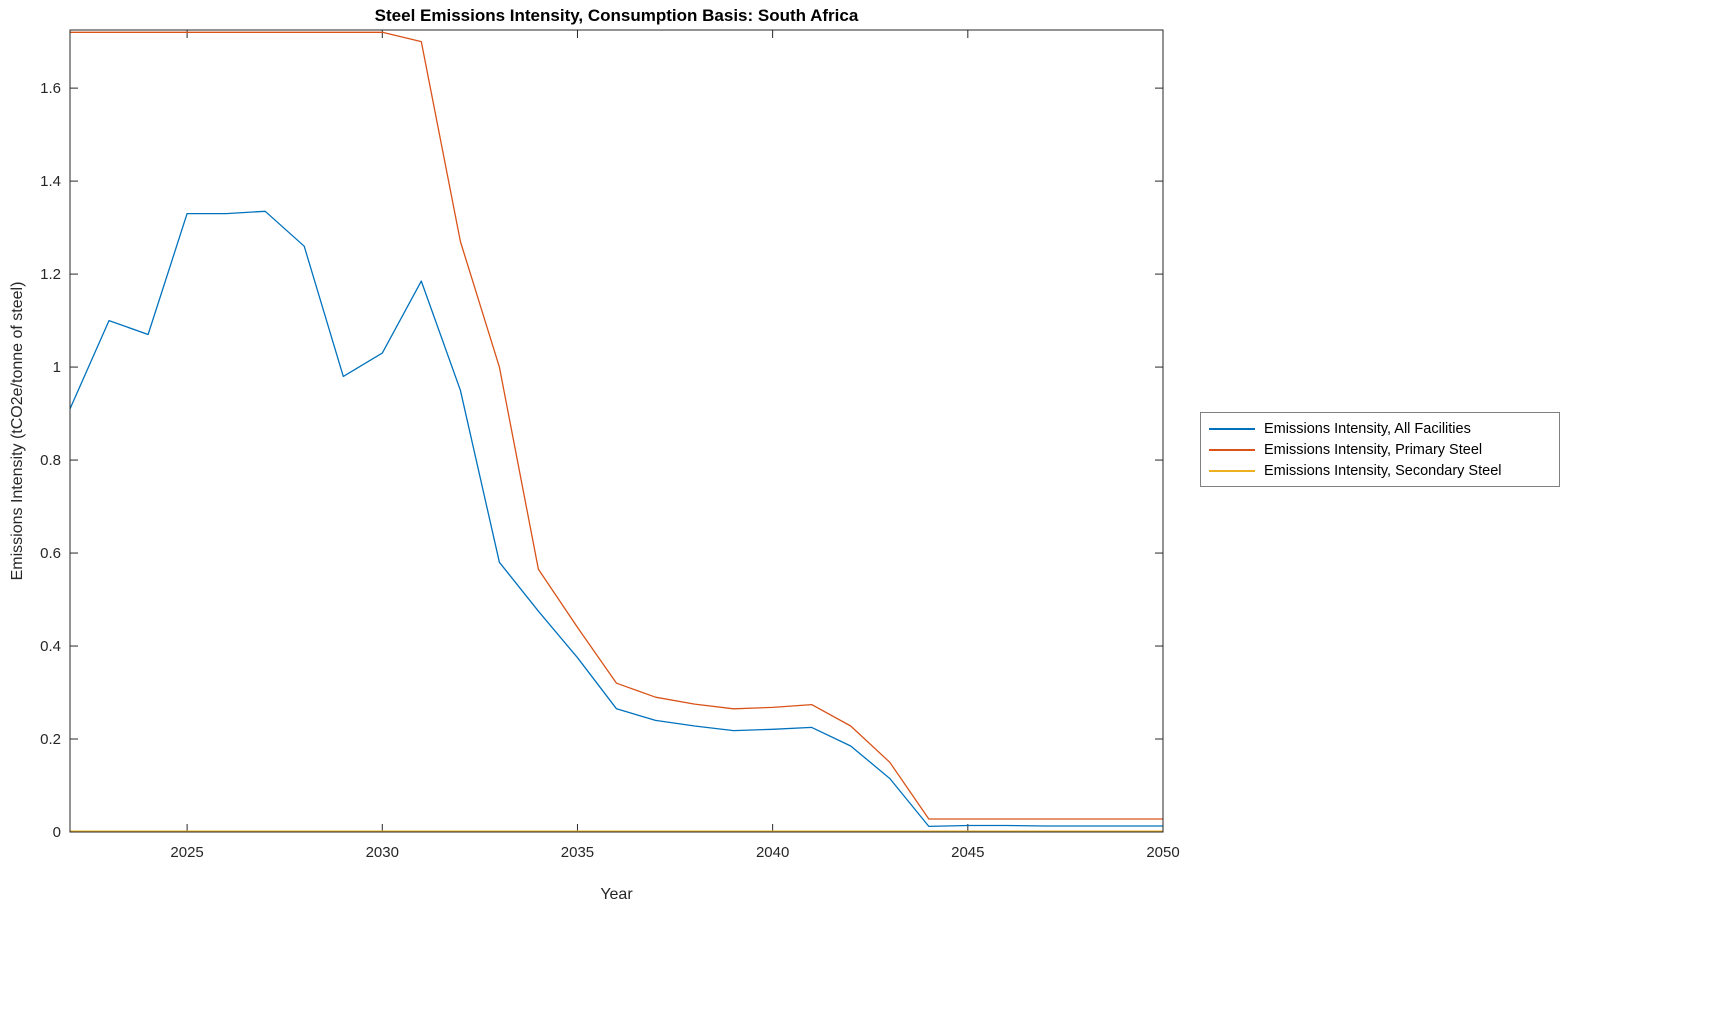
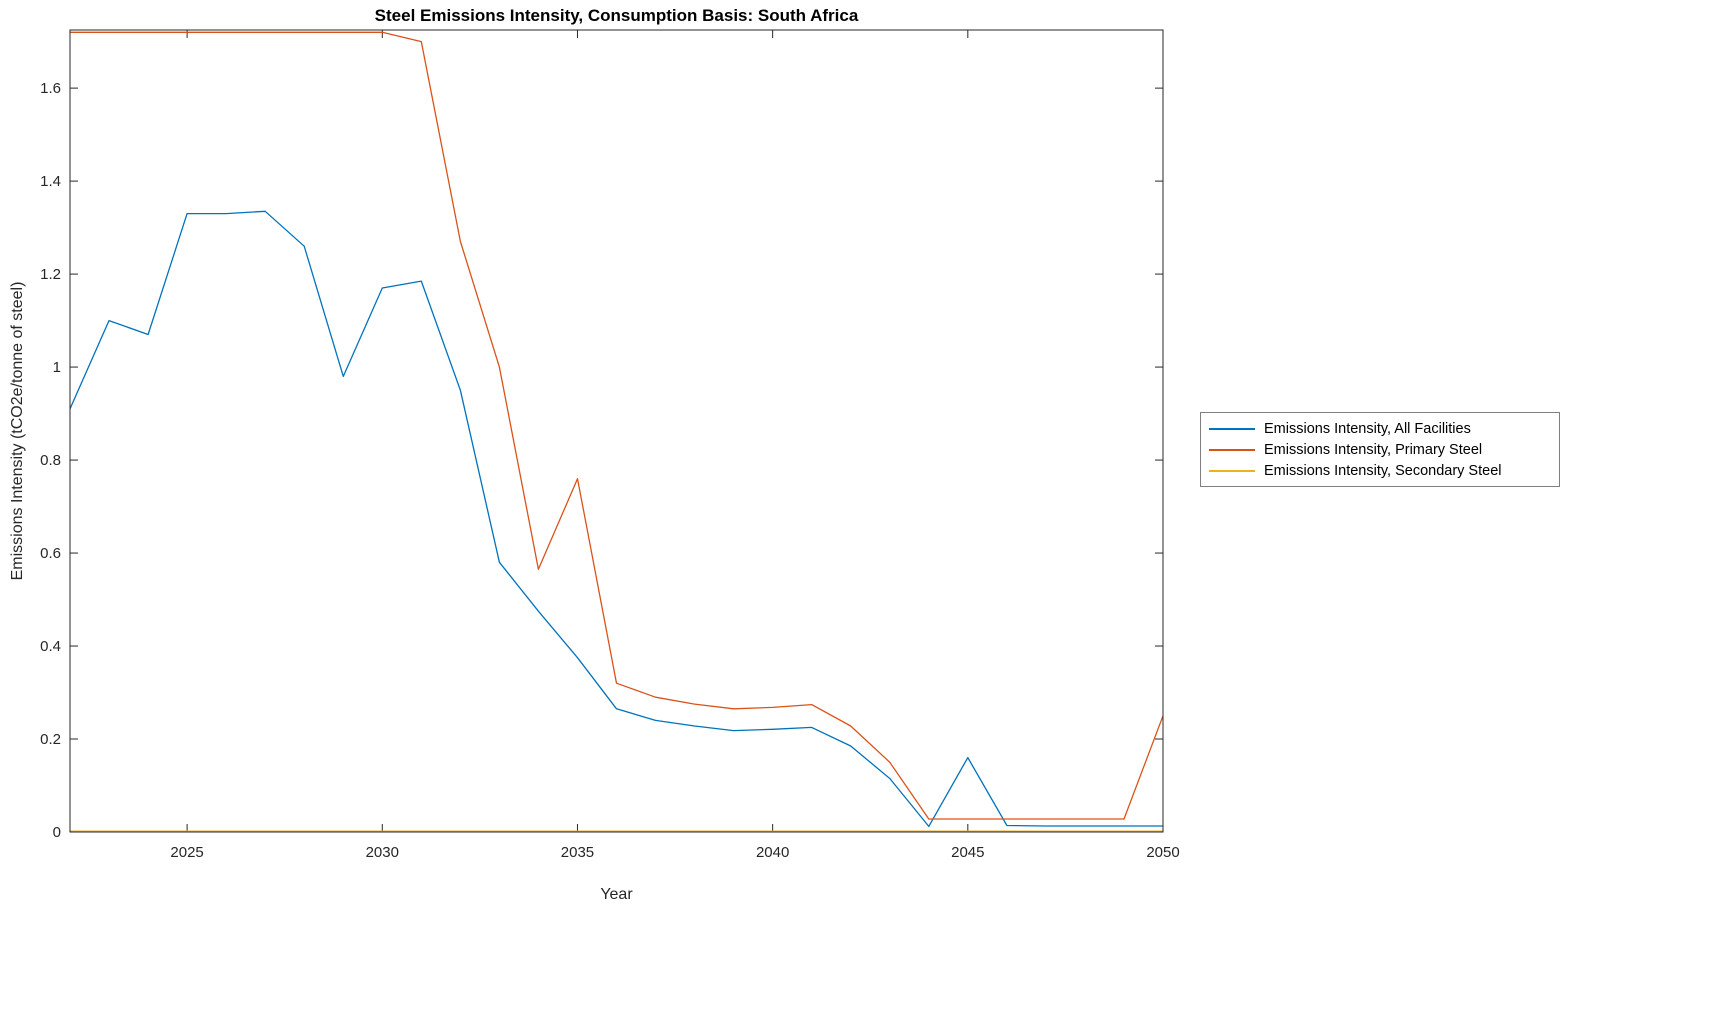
Emissions Intensity, All Facilities/2030: 1.03 -> 1.17
Emissions Intensity, Primary Steel/2035: 0.44 -> 0.76
Emissions Intensity, All Facilities/2045: 0.01 -> 0.16
Emissions Intensity, Primary Steel/2050: 0.03 -> 0.25
